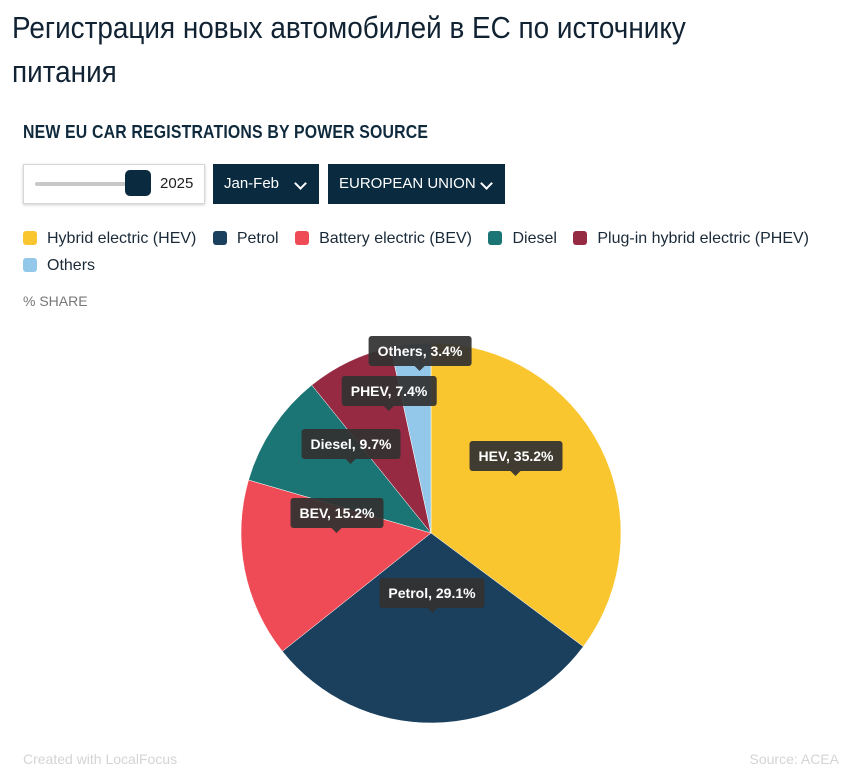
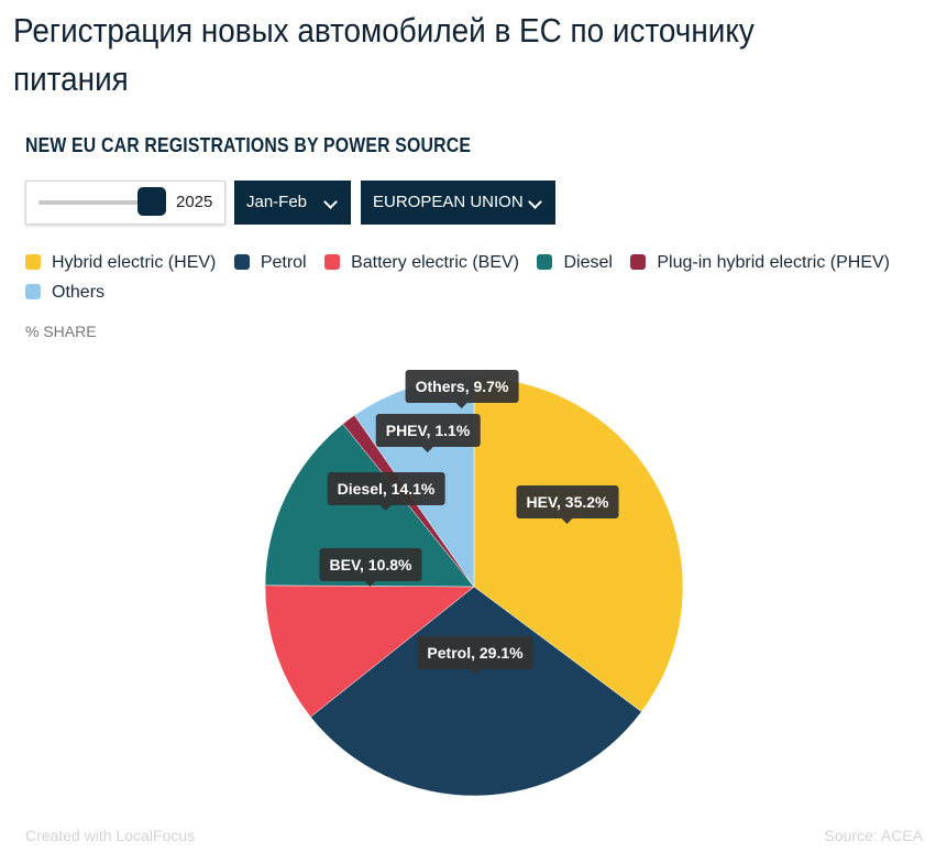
Battery electric (BEV): 15.2% -> 10.8%
Diesel: 9.7% -> 14.1%
Plug-in hybrid electric (PHEV): 7.4% -> 1.1%
Others: 3.4% -> 9.7%
